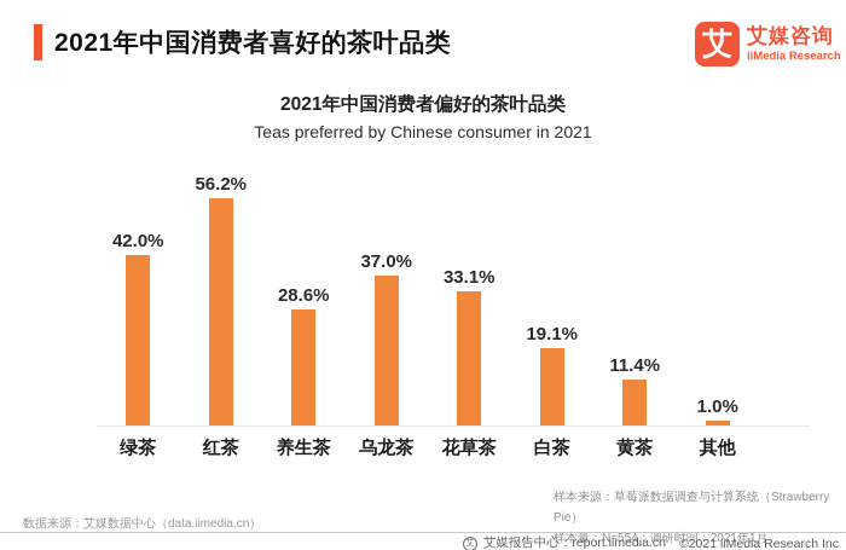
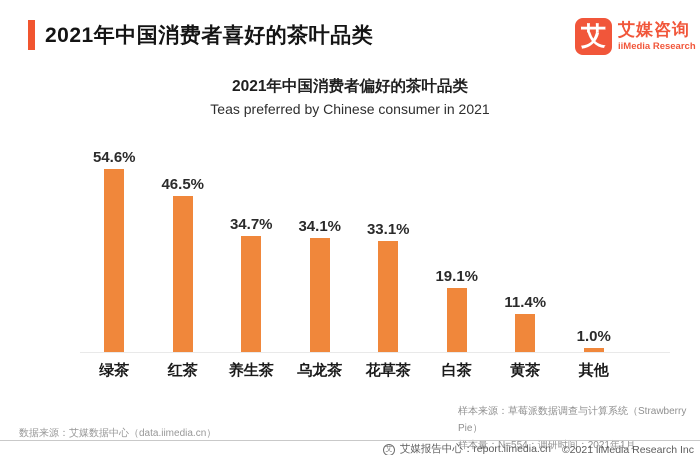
绿茶: 42.0% -> 54.6%
红茶: 56.2% -> 46.5%
养生茶: 28.6% -> 34.7%
乌龙茶: 37.0% -> 34.1%
